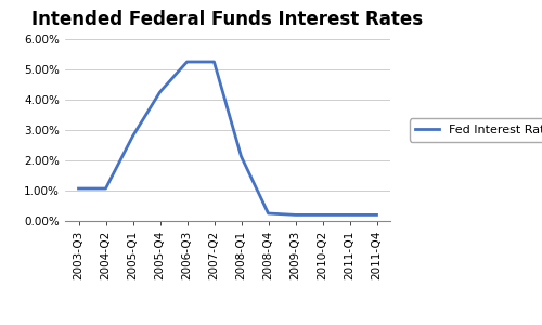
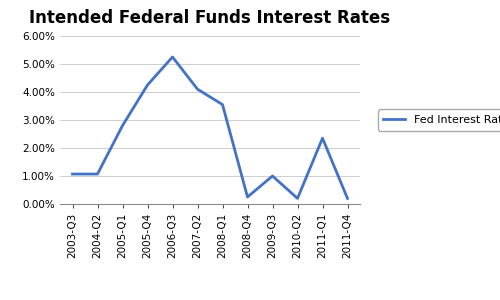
2007-Q2: 5.25% -> 4.10%
2008-Q1: 2.13% -> 3.55%
2009-Q3: 0.20% -> 1.00%
2011-Q1: 0.20% -> 2.35%
